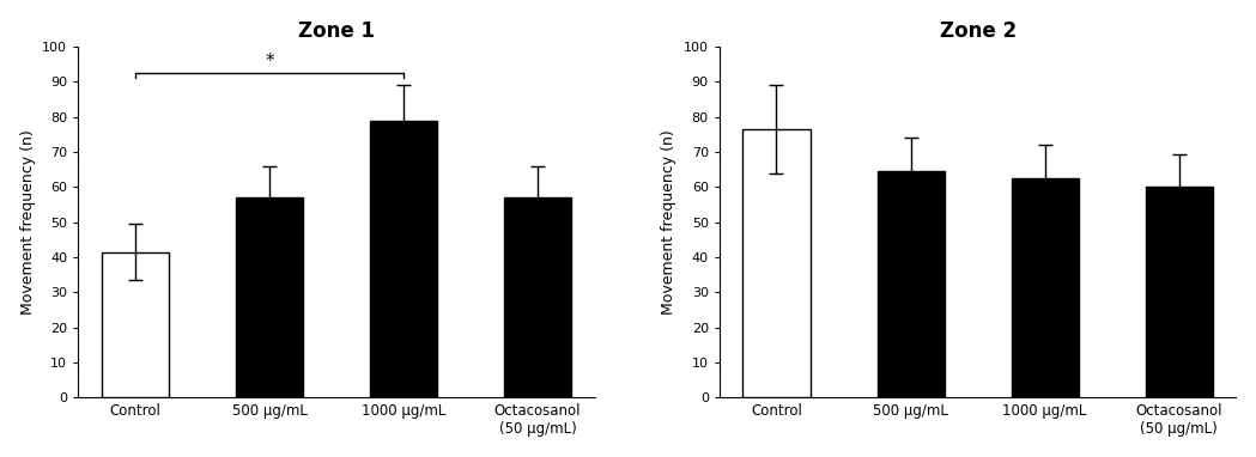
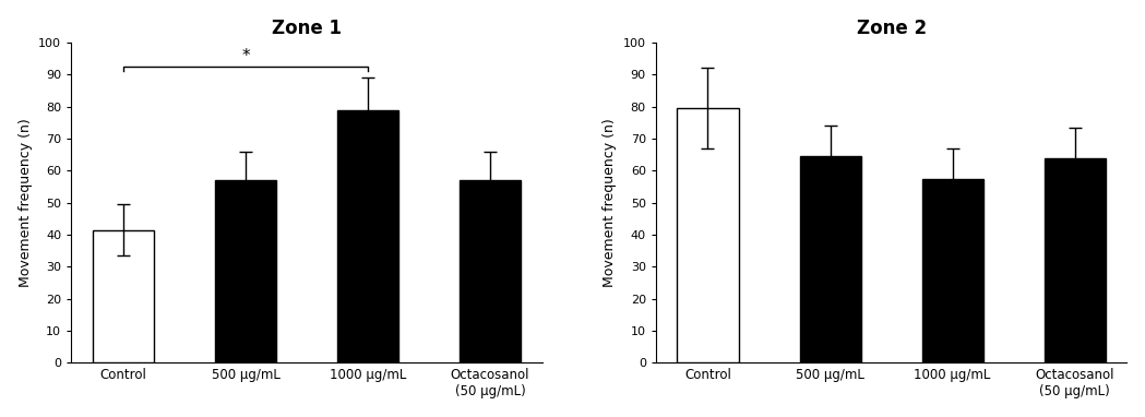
Zone 2/Control: 76.5 -> 79.5
Zone 2/1000 μg/mL: 62.5 -> 57.5
Zone 2/Octacosanol (50 μg/mL): 60.0 -> 64.0
